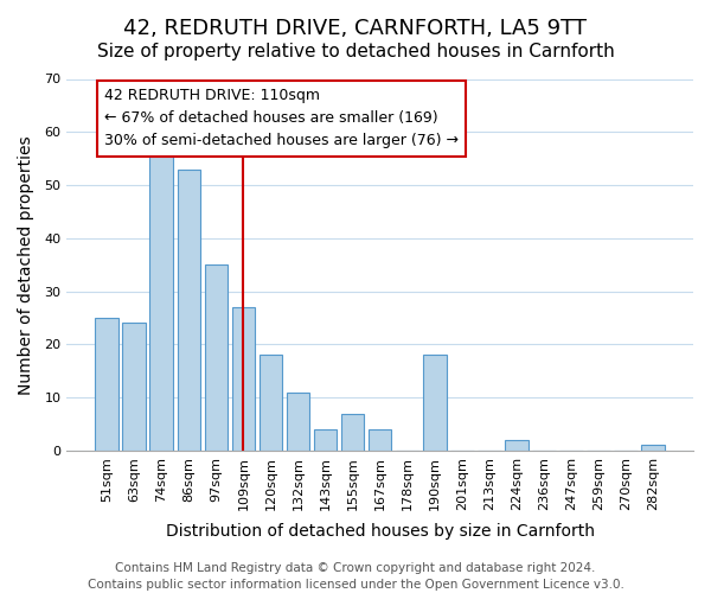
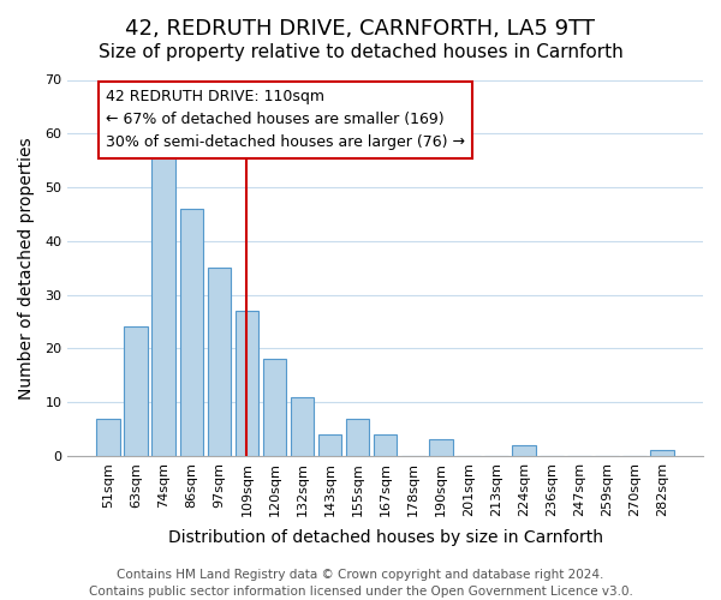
51sqm: 25 -> 7
86sqm: 53 -> 46
190sqm: 18 -> 3
